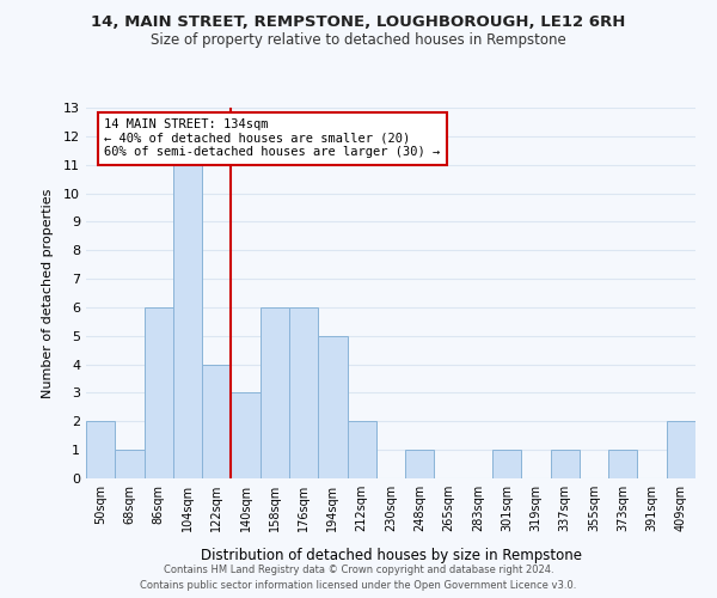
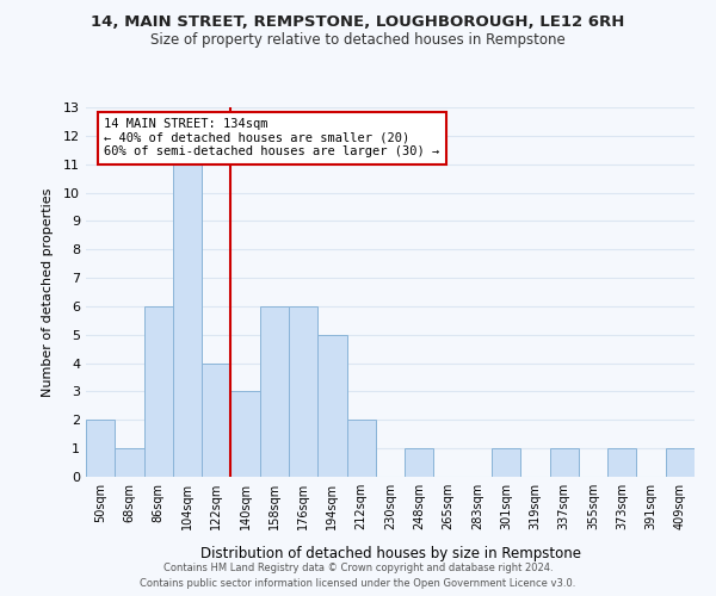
409sqm: 2 -> 1
